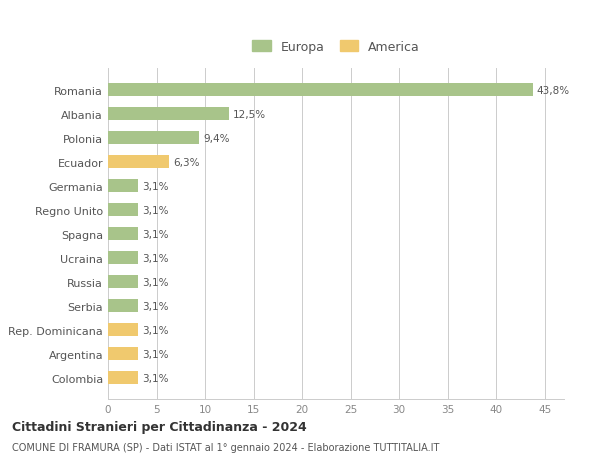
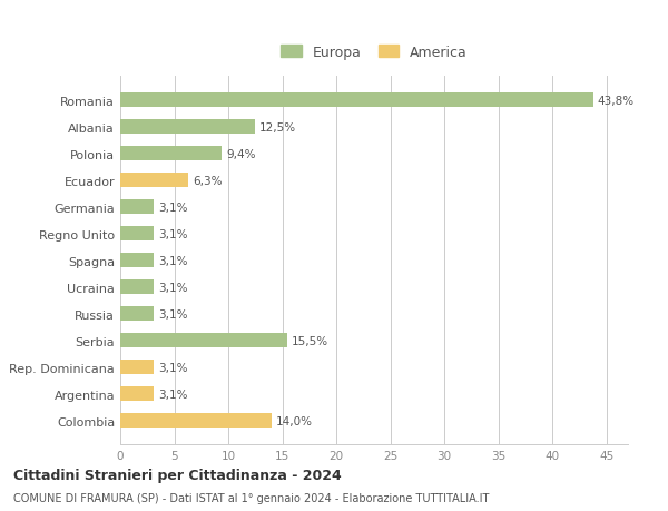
Serbia: 3,1% -> 15,5%
Colombia: 3,1% -> 14,0%
